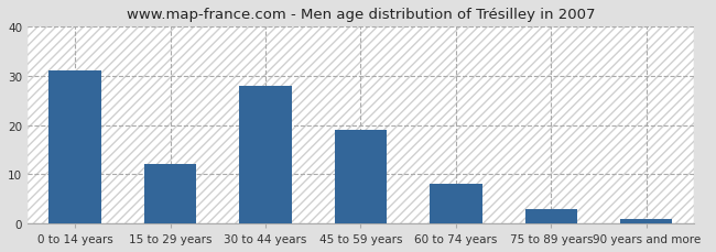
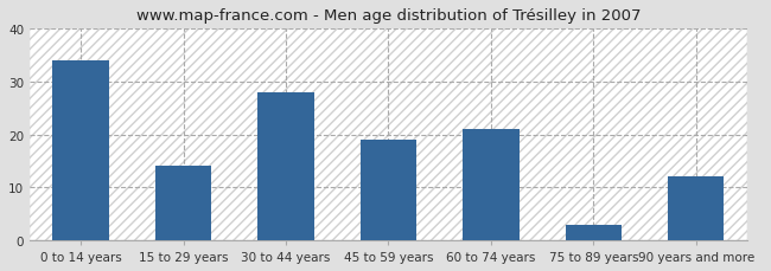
0 to 14 years: 31 -> 34
15 to 29 years: 12 -> 14
60 to 74 years: 8 -> 21
90 years and more: 1 -> 12
